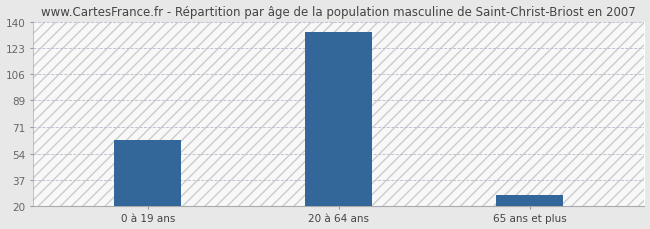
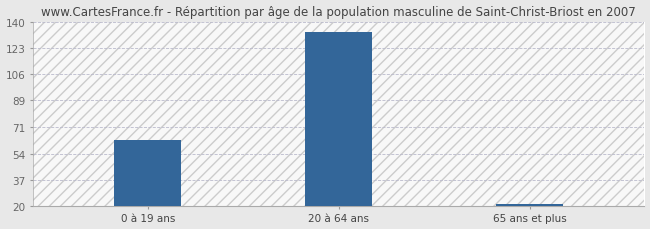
65 ans et plus: 27 -> 21
